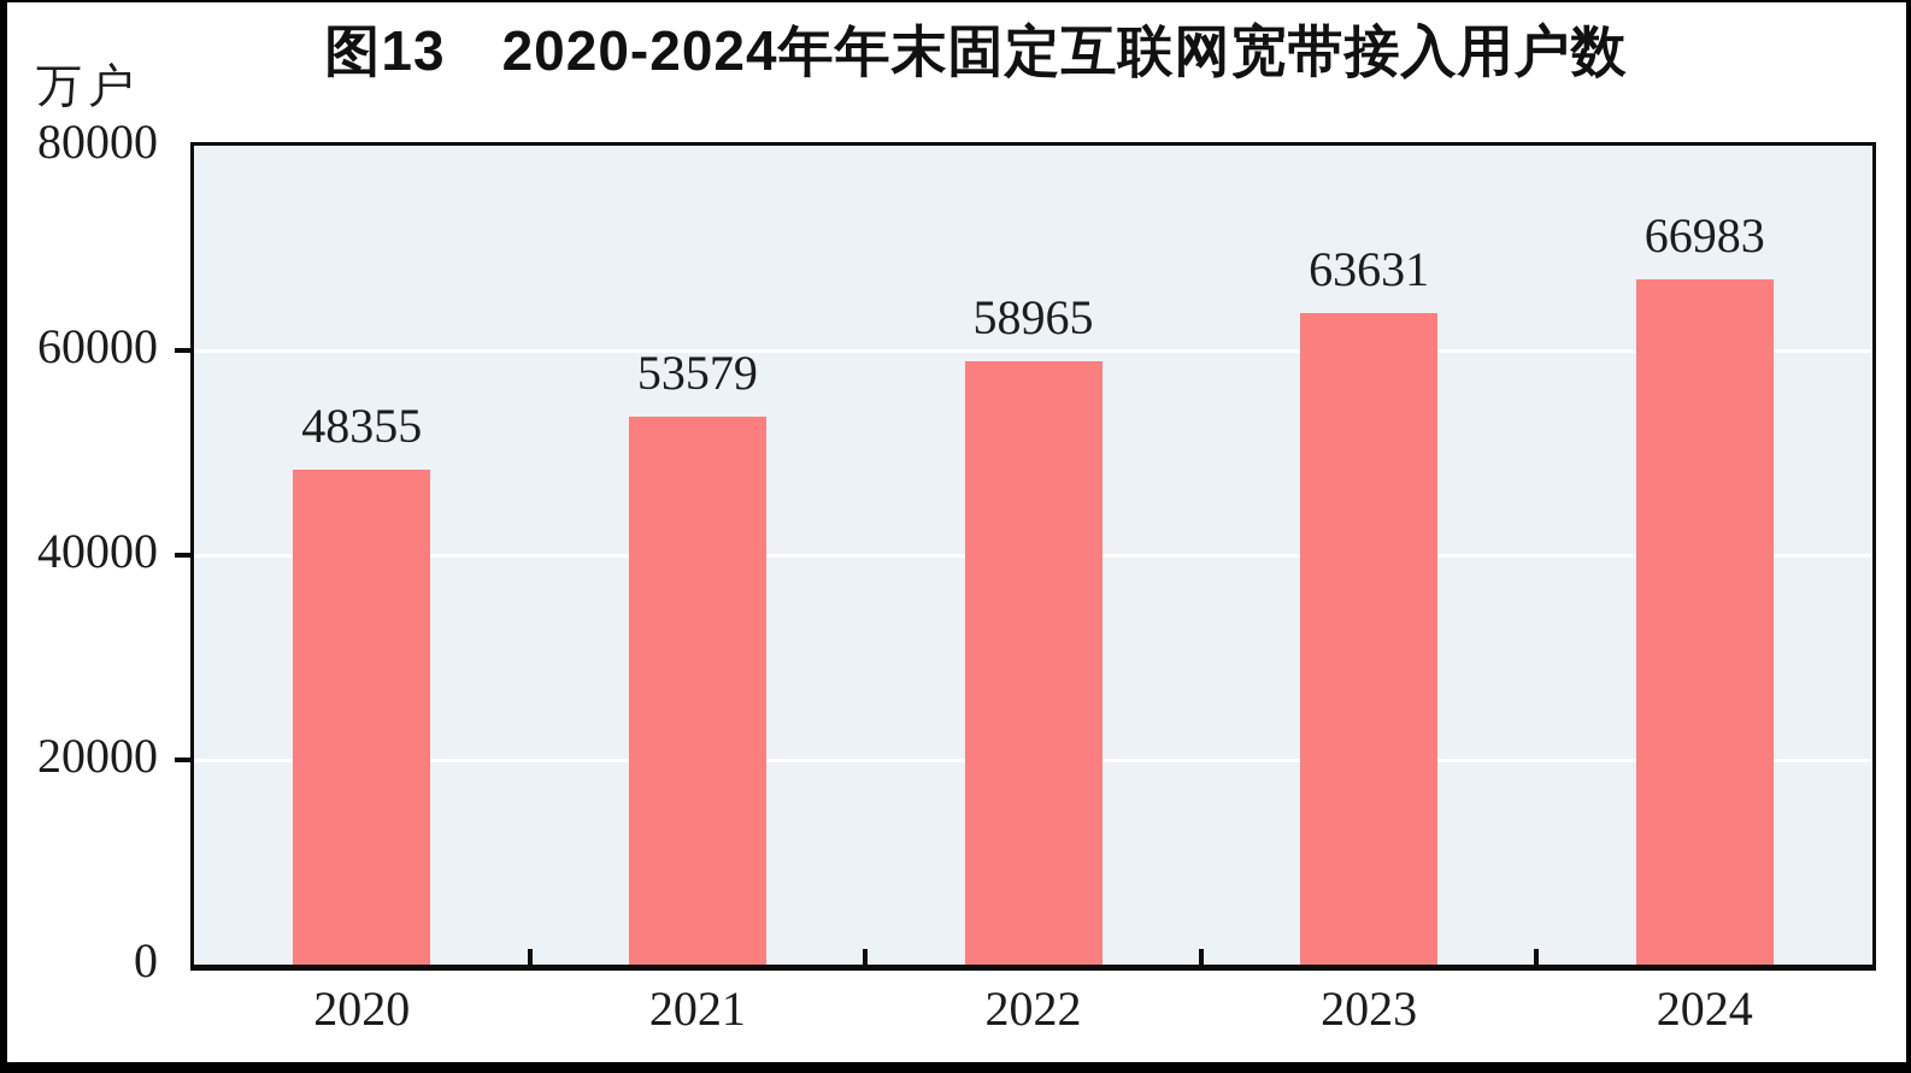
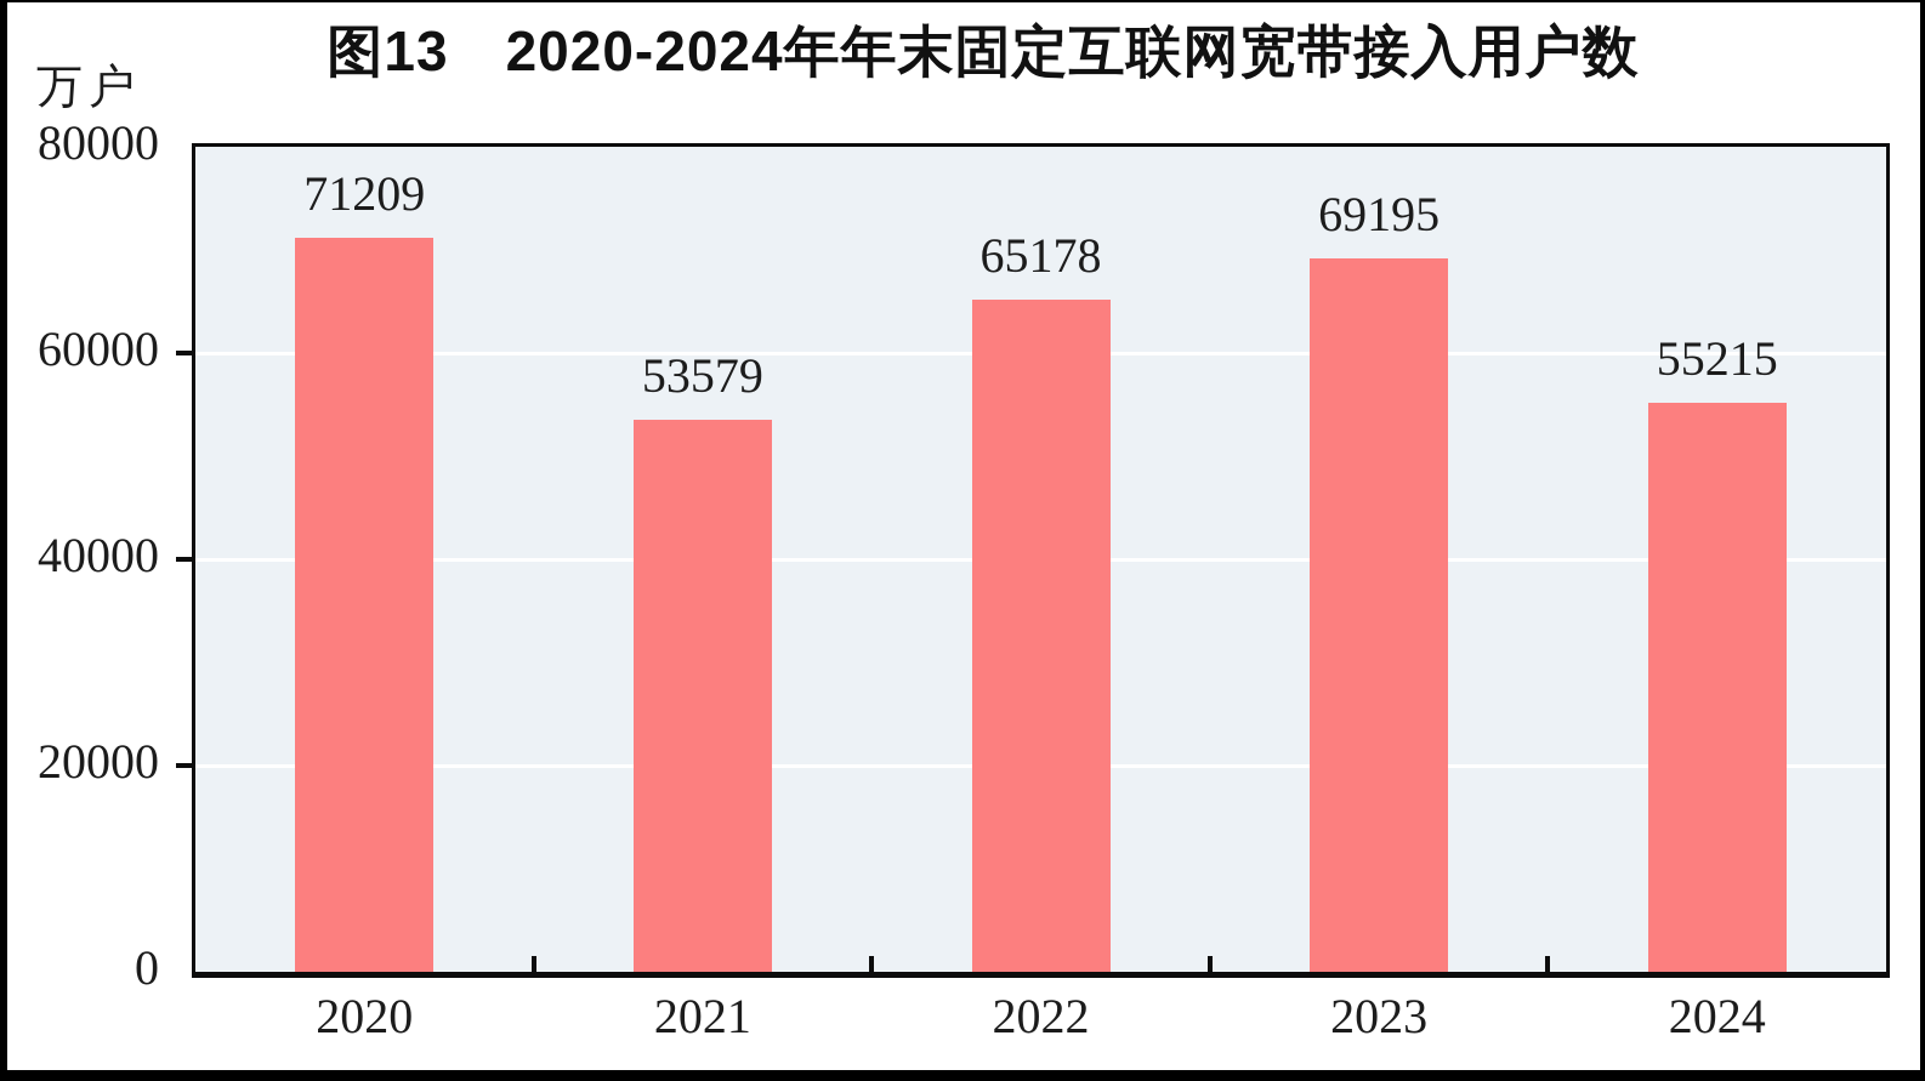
2020: 48355 -> 71209
2022: 58965 -> 65178
2023: 63631 -> 69195
2024: 66983 -> 55215
